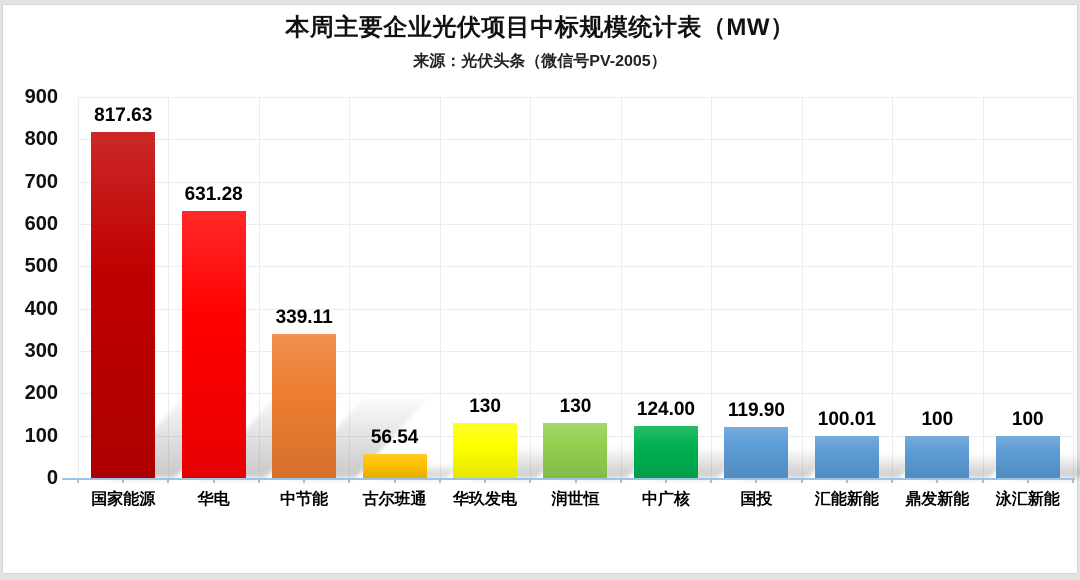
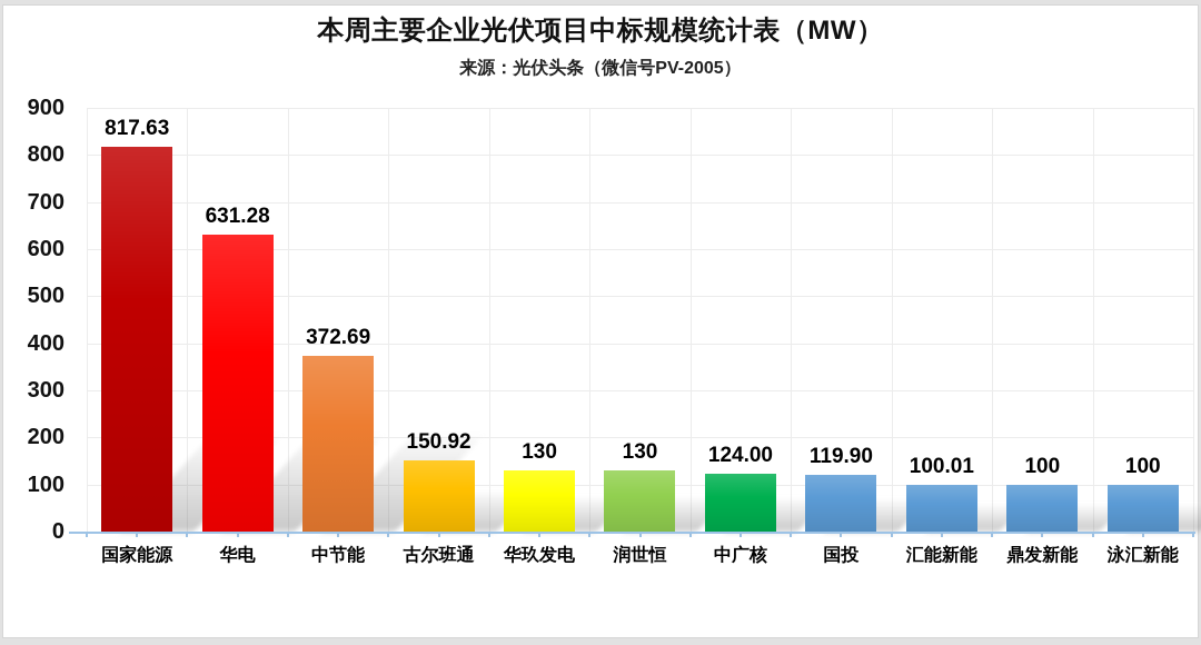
中节能: 339.11 -> 372.69
古尔班通: 56.54 -> 150.92
